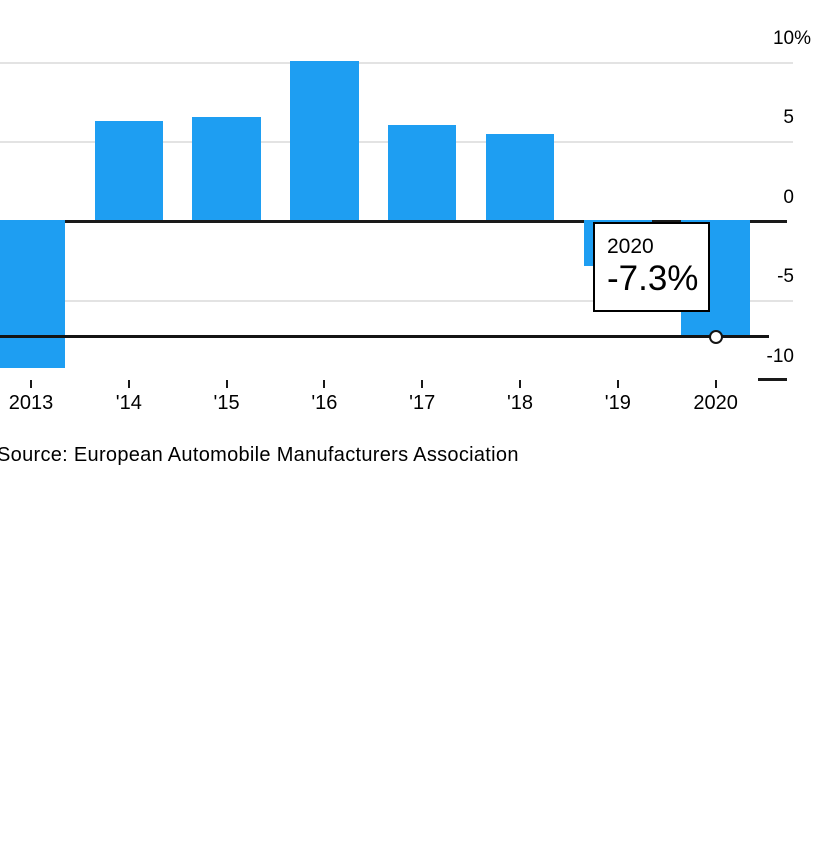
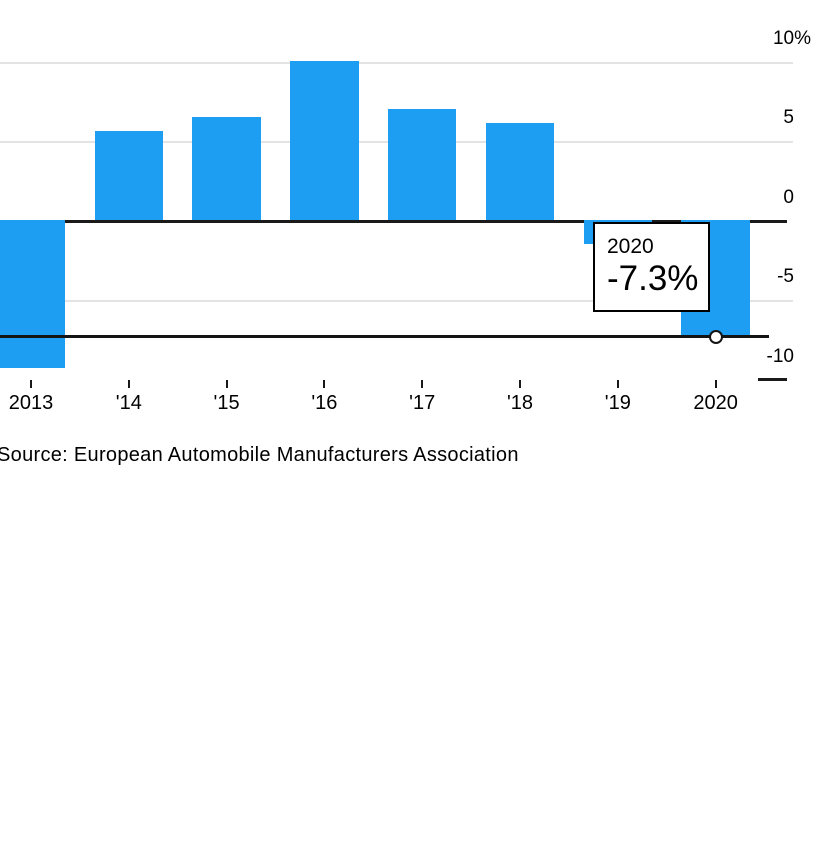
'14: 6.3 -> 5.7
'17: 6.1 -> 7.1
'18: 5.5 -> 6.2
'19: -2.8 -> -1.4
